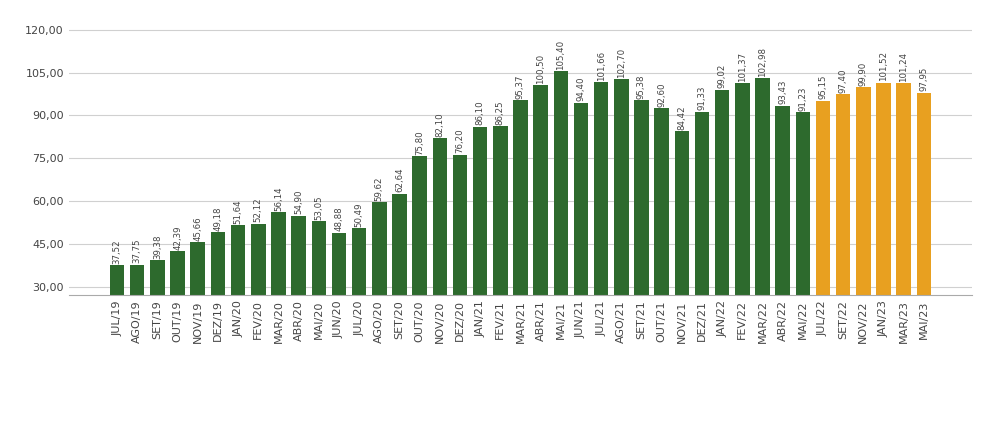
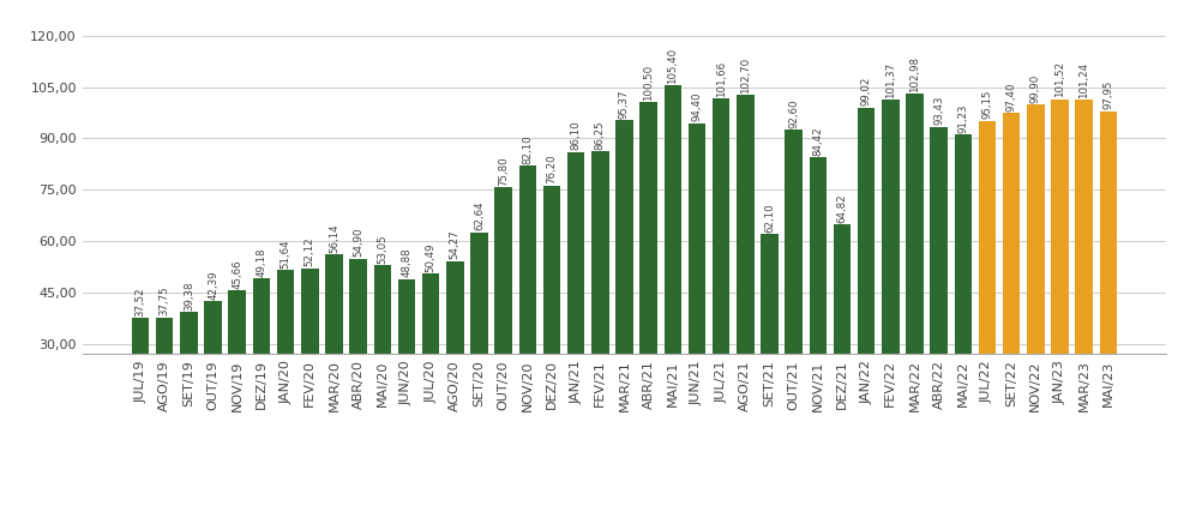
AGO/20: 59,62 -> 54,27
SET/21: 95,38 -> 62,10
DEZ/21: 91,33 -> 64,82
